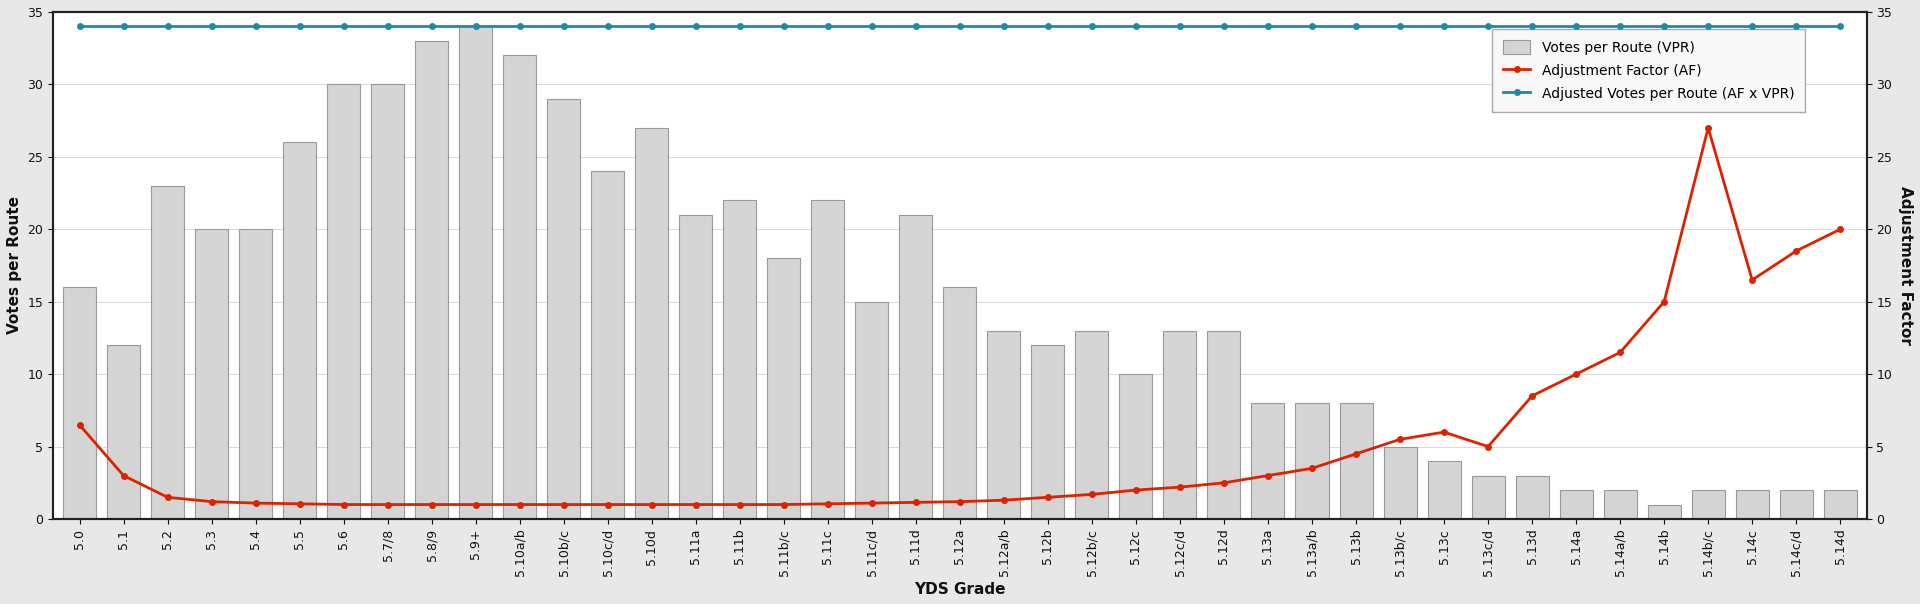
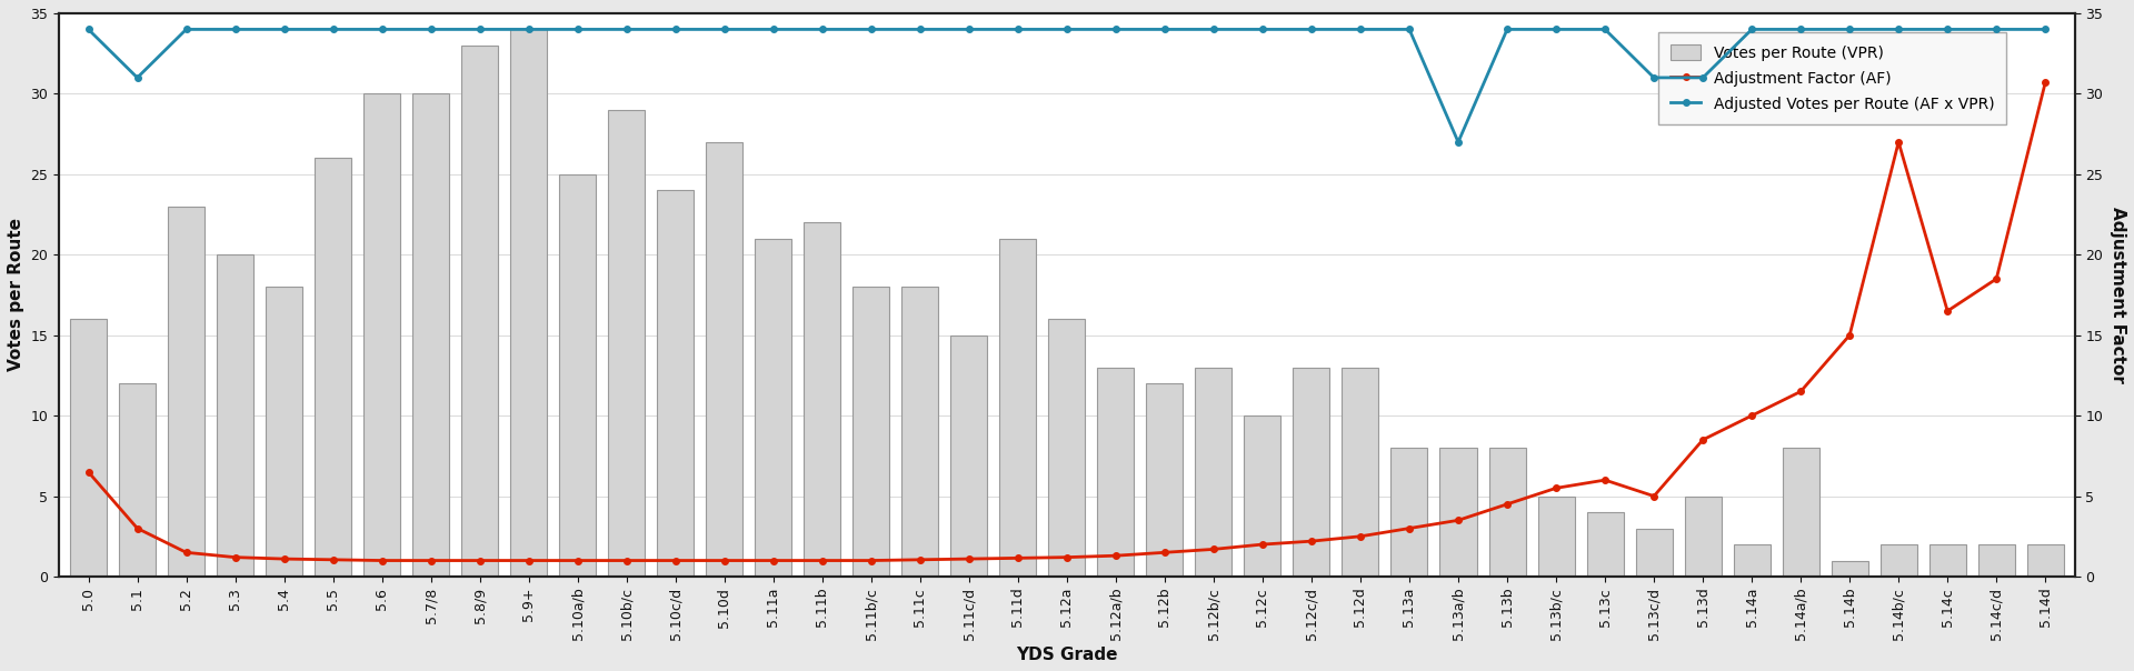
Adjusted Votes per Route (AF x VPR)/5.1: 34 -> 31
Votes per Route (VPR)/5.4: 20 -> 18
Votes per Route (VPR)/5.10a/b: 32 -> 25
Votes per Route (VPR)/5.11c: 22 -> 18
Adjusted Votes per Route (AF x VPR)/5.13a/b: 34 -> 27
Adjusted Votes per Route (AF x VPR)/5.13c/d: 34 -> 31
Votes per Route (VPR)/5.13d: 3 -> 5
Adjusted Votes per Route (AF x VPR)/5.13d: 34 -> 31
Votes per Route (VPR)/5.14a/b: 2 -> 8
Adjustment Factor (AF)/5.14d: 20.0 -> 30.7
